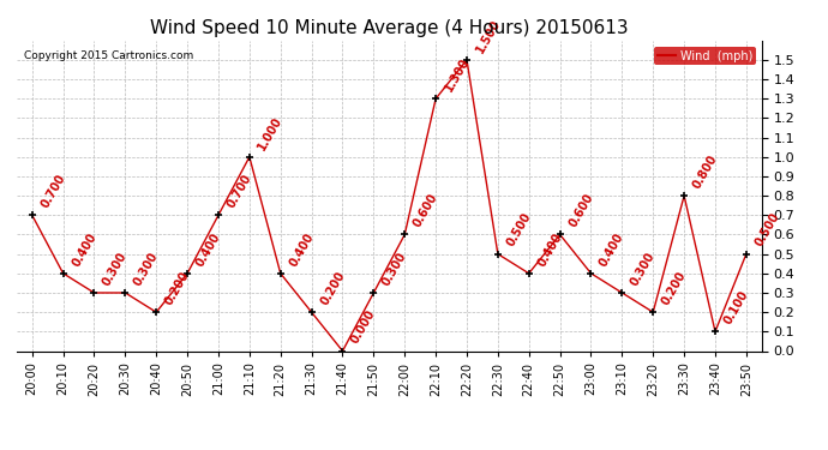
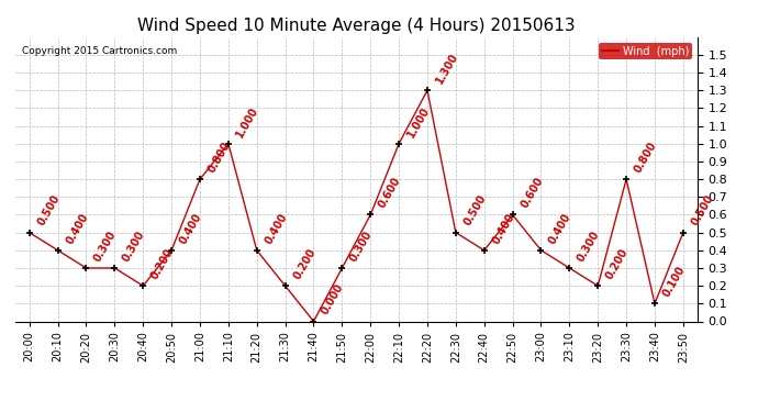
20:00: 0.700 -> 0.500
21:00: 0.700 -> 0.800
22:10: 1.300 -> 1.000
22:20: 1.5 -> 1.3
